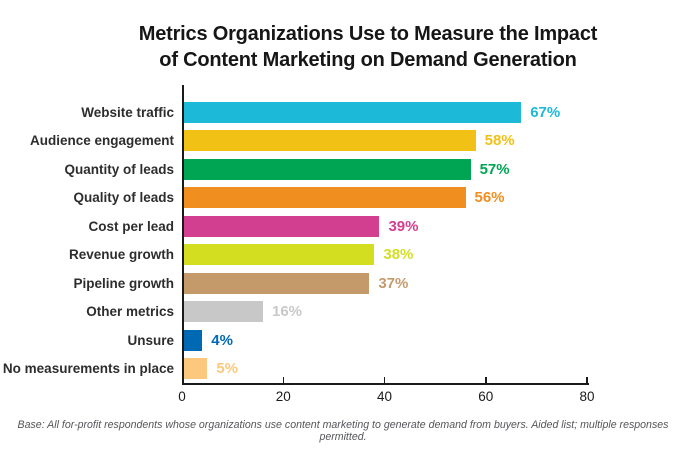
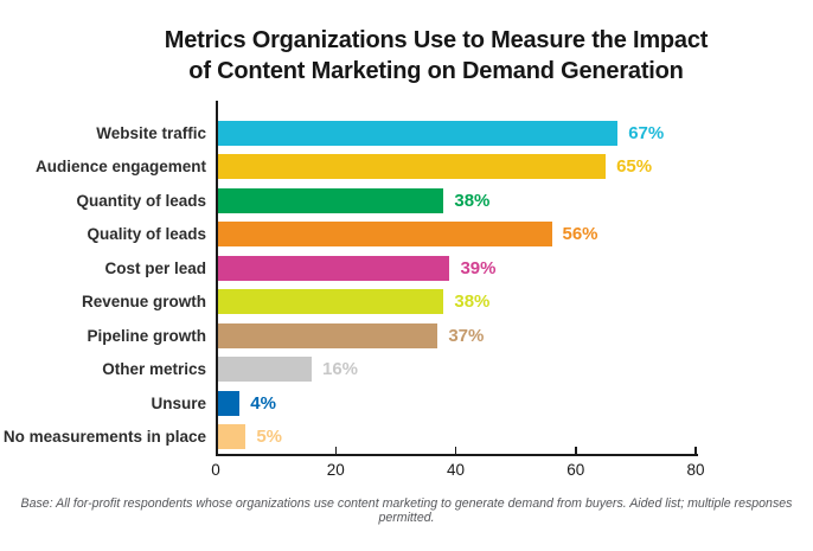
Audience engagement: 58% -> 65%
Quantity of leads: 57% -> 38%
